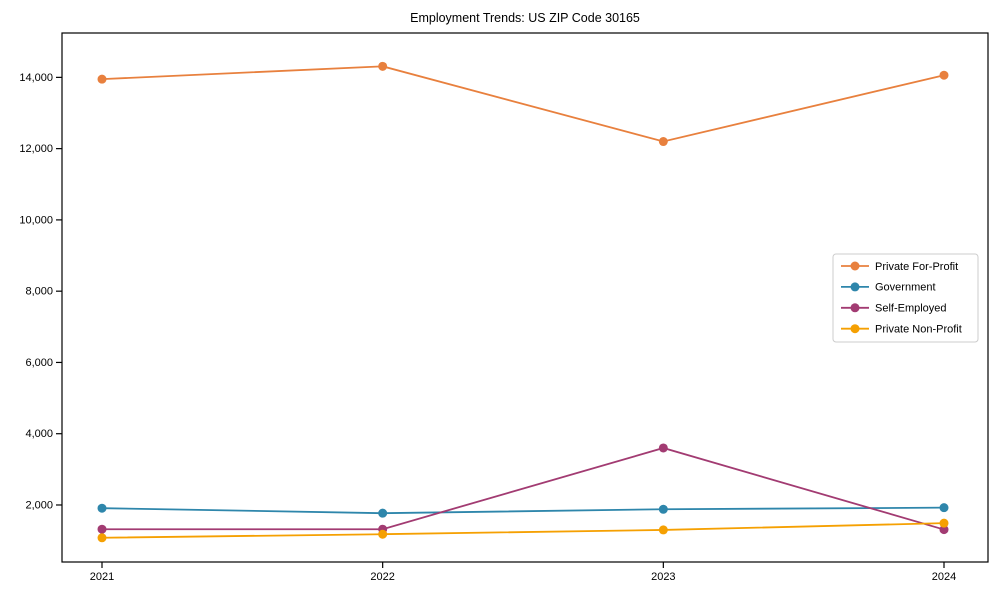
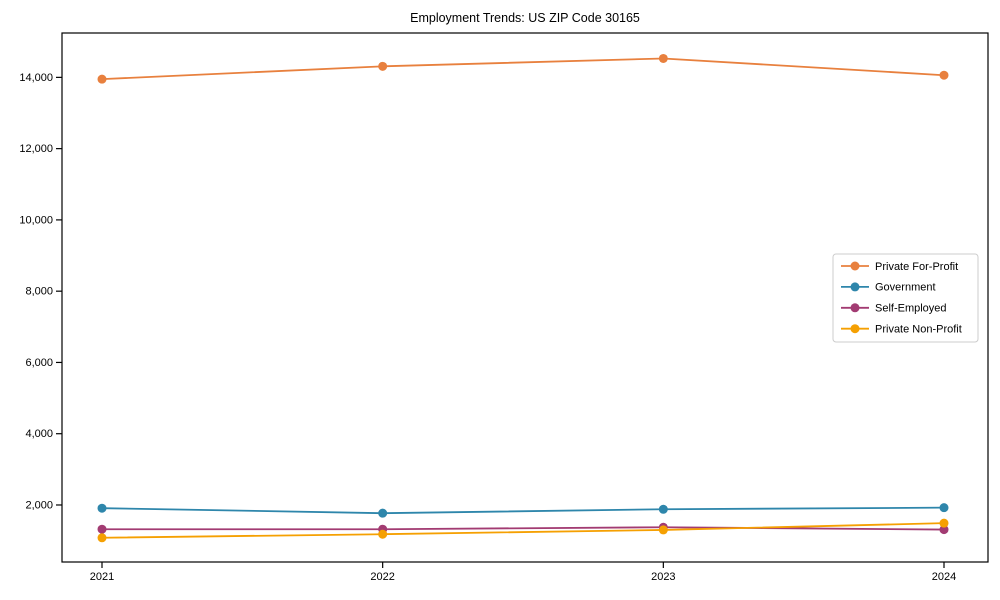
Private For-Profit/2023: 12200 -> 14500
Self-Employed/2023: 3600 -> 1400
